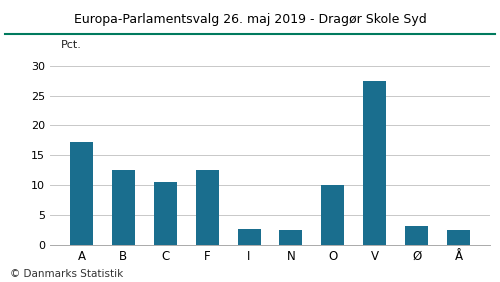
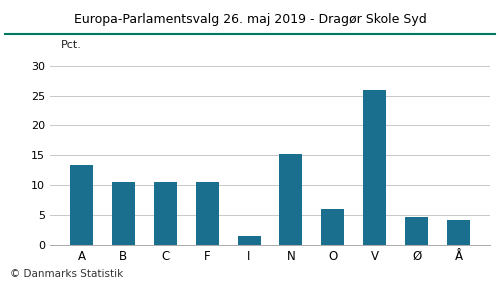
A: 17.3 -> 13.4
B: 12.5 -> 10.6
F: 12.5 -> 10.6
I: 2.7 -> 1.6
N: 2.5 -> 15.2
O: 10.0 -> 6.0
V: 27.5 -> 26.0
Ø: 3.3 -> 4.8
Å: 2.5 -> 4.2
